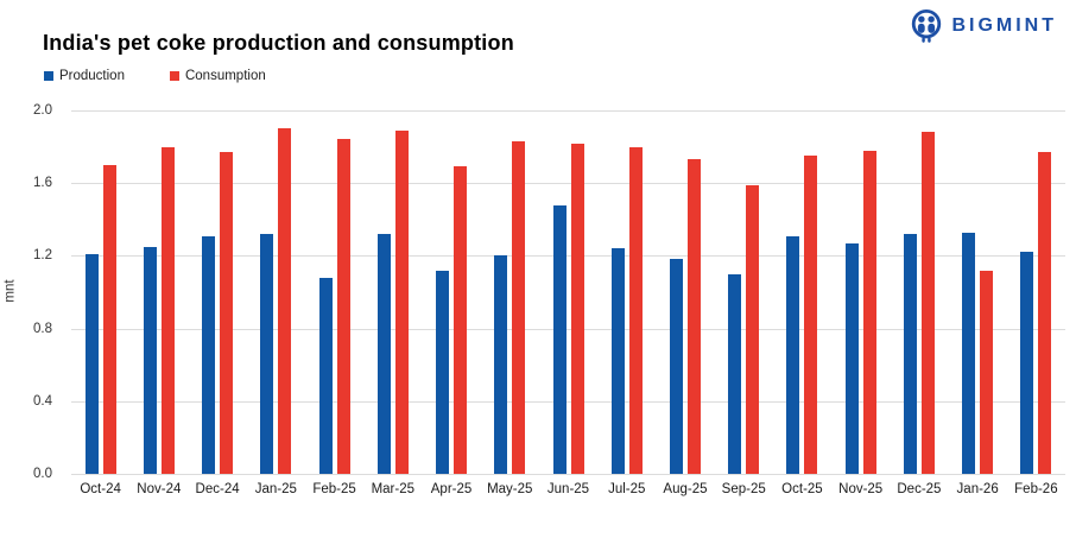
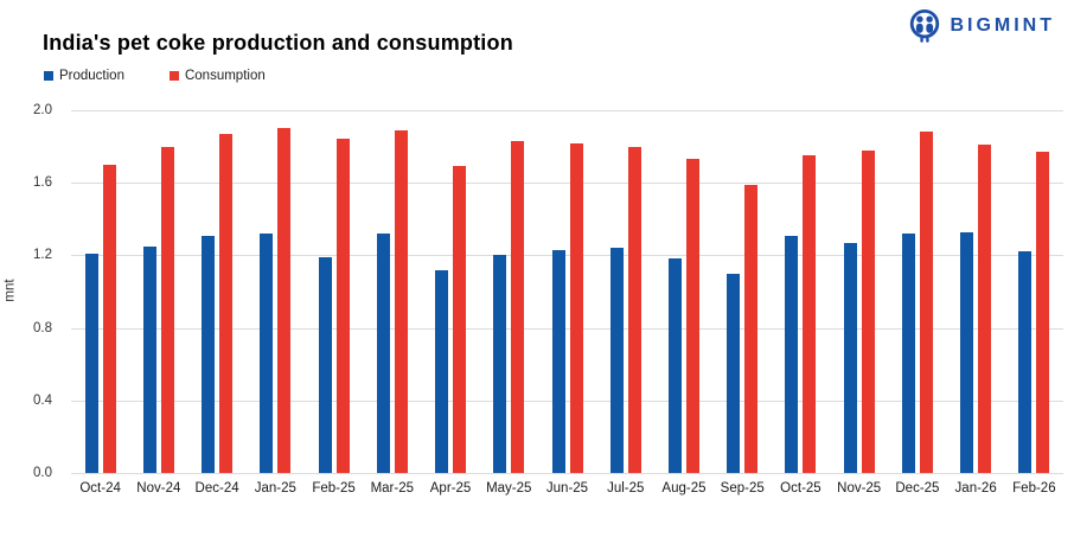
Consumption/Dec-24: 1.77 -> 1.87
Production/Feb-25: 1.08 -> 1.19
Production/Jun-25: 1.48 -> 1.23
Consumption/Jan-26: 1.12 -> 1.81
